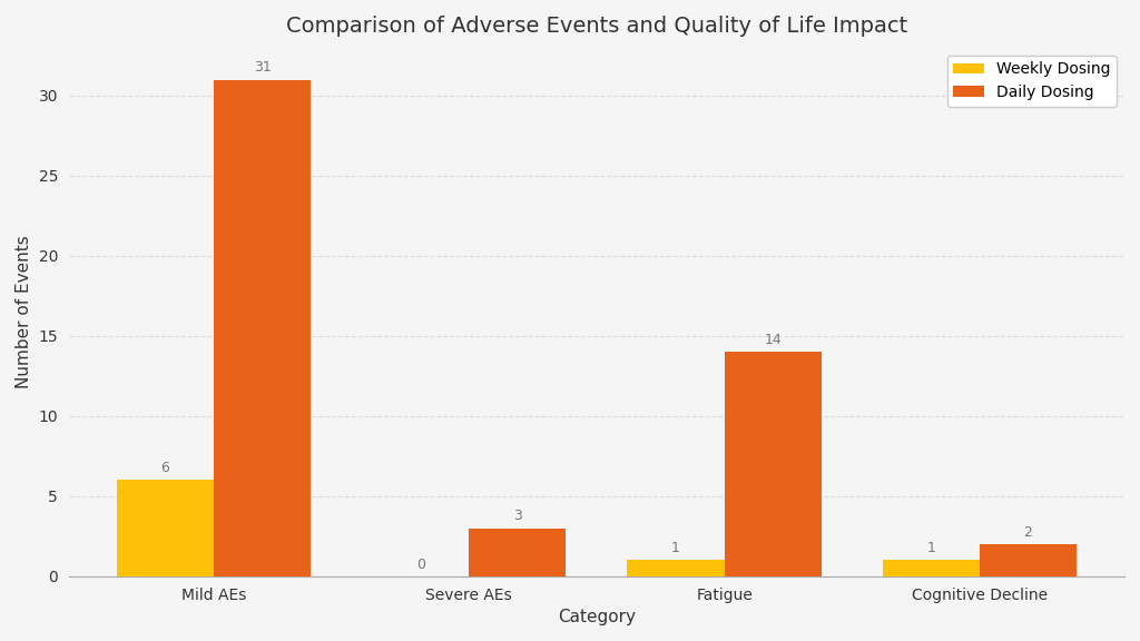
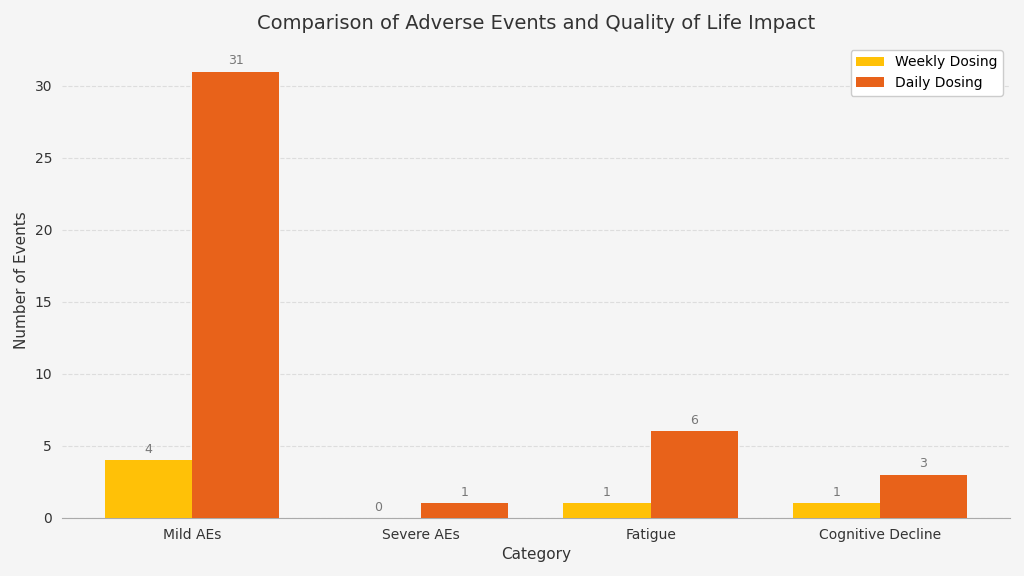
Weekly Dosing/Mild AEs: 6 -> 4
Daily Dosing/Severe AEs: 3 -> 1
Daily Dosing/Fatigue: 14 -> 6
Daily Dosing/Cognitive Decline: 2 -> 3
